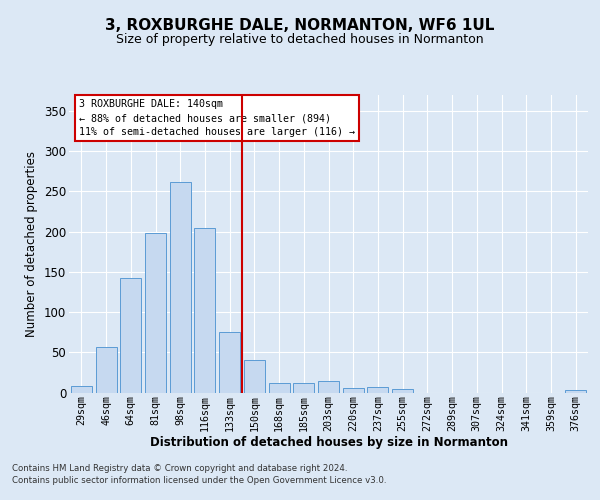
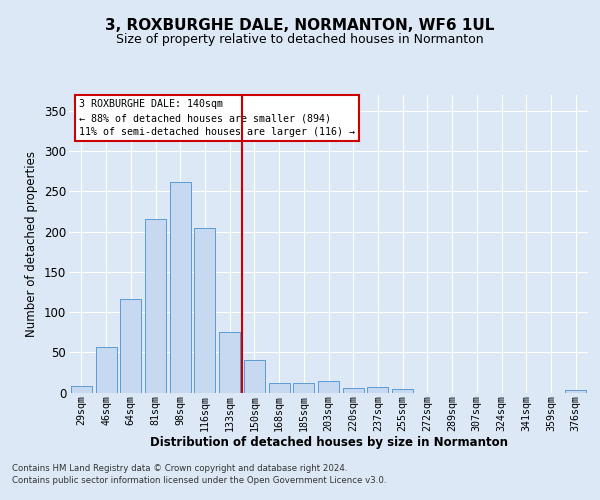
64sqm: 143 -> 116
81sqm: 198 -> 216
